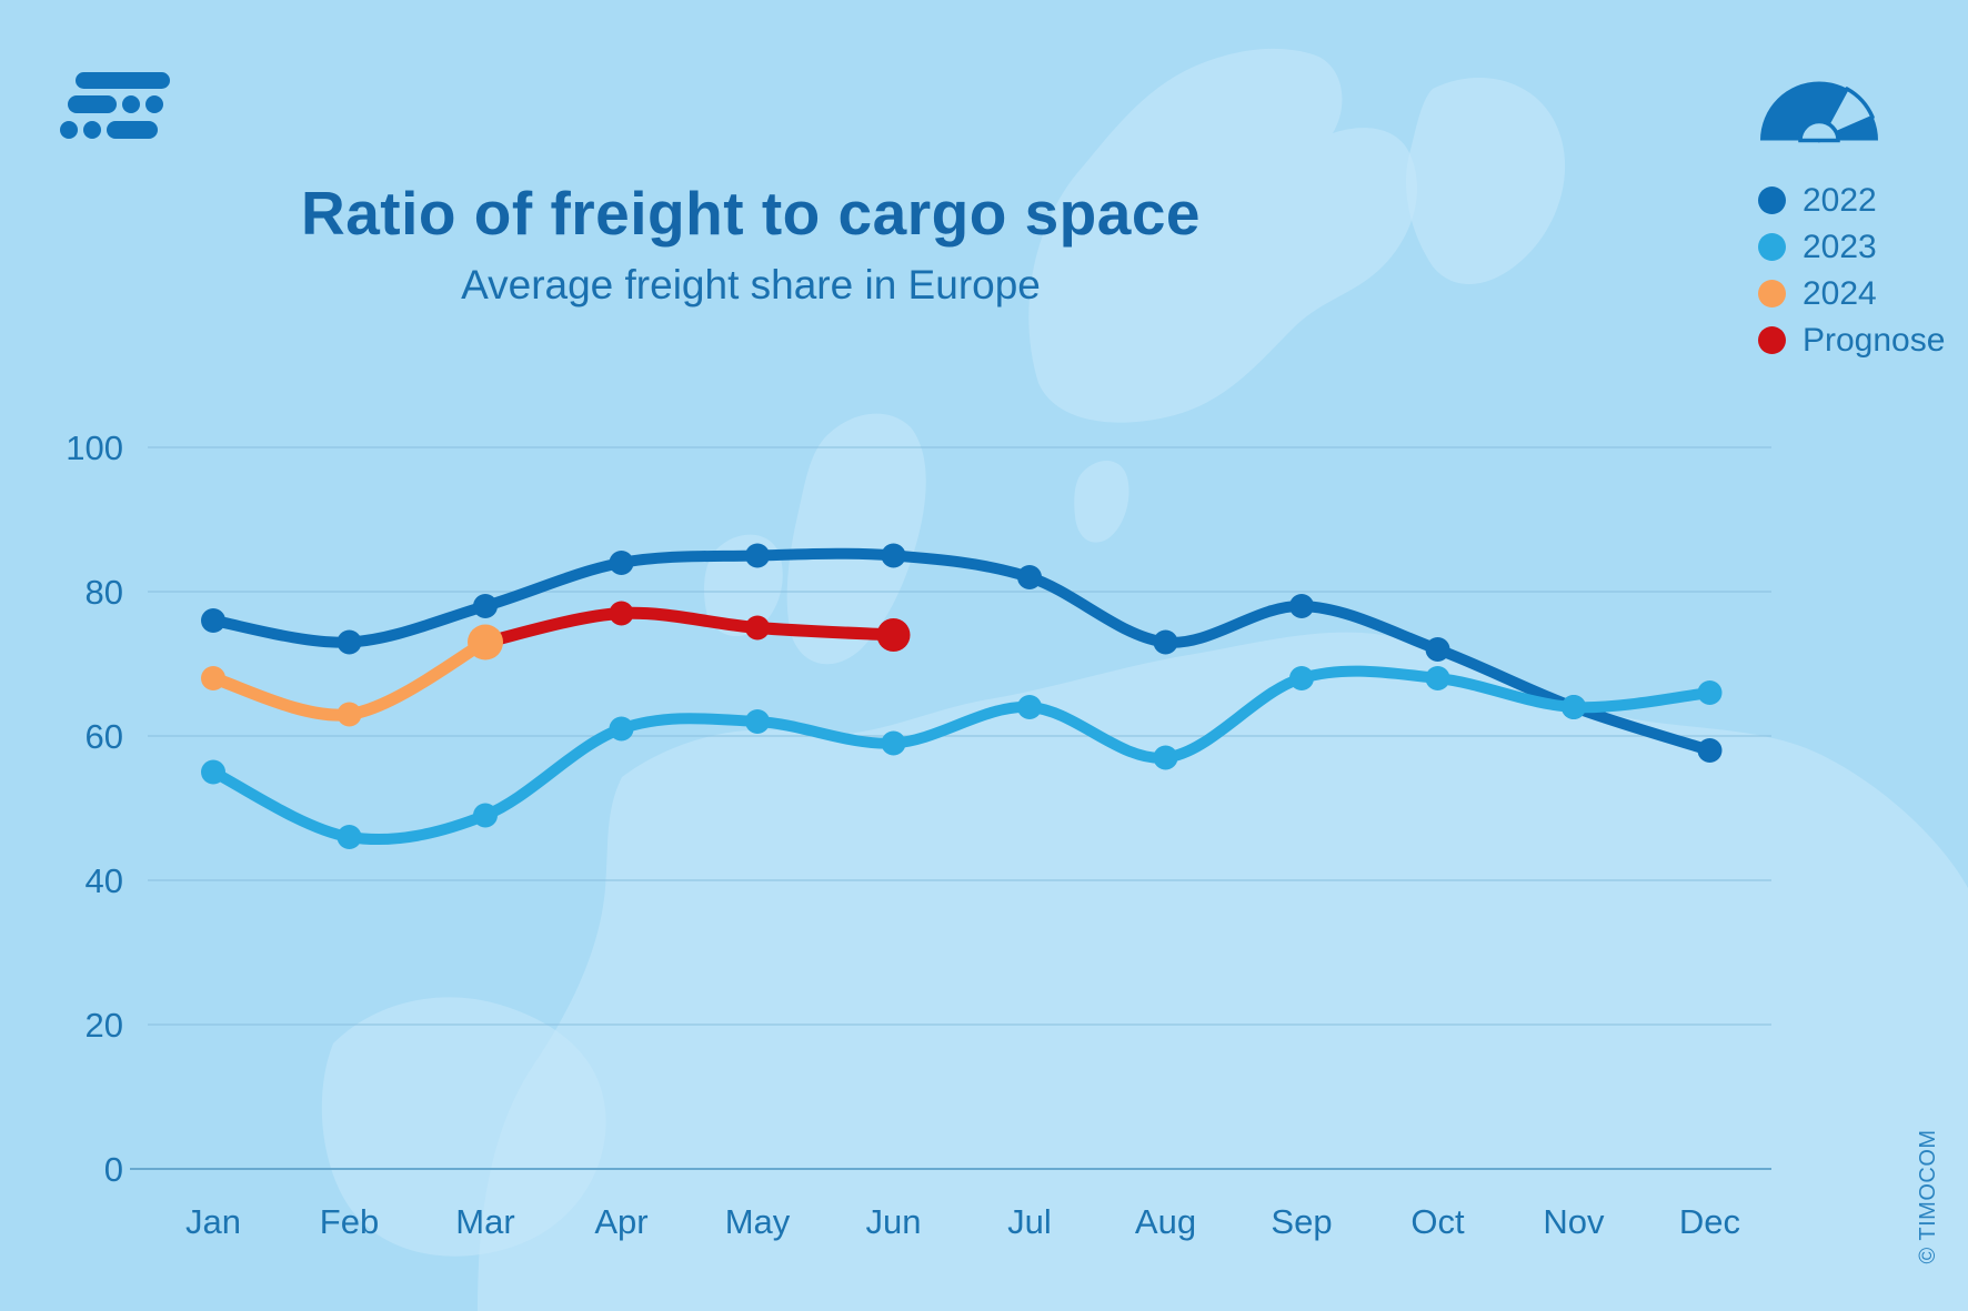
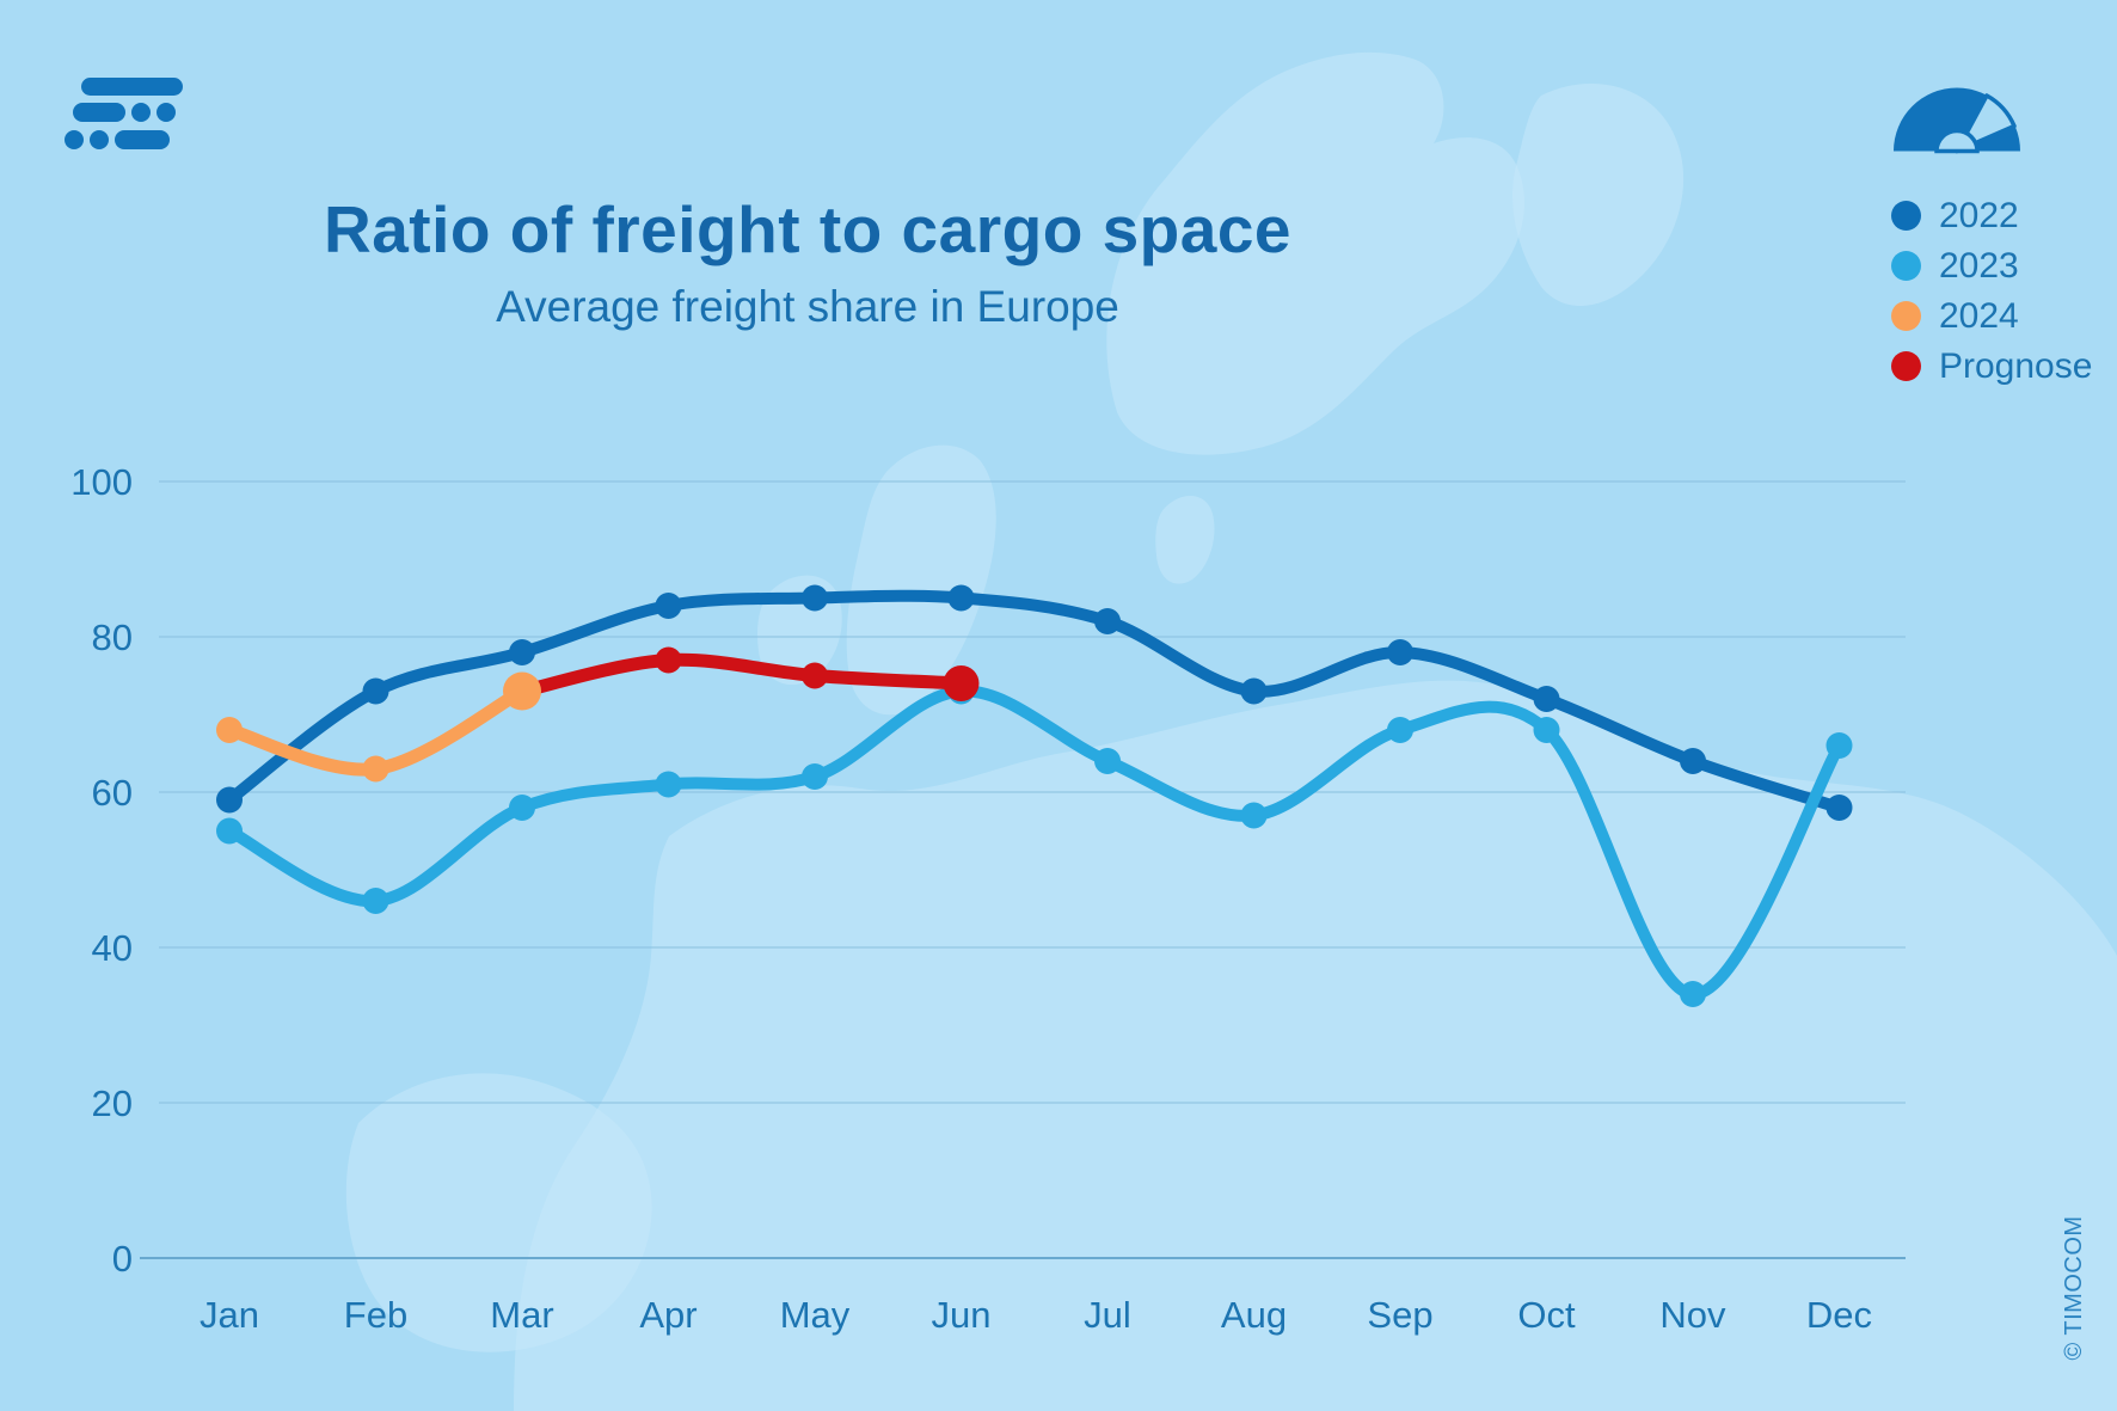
2022/Jan: 76 -> 59
2023/Mar: 49 -> 58
2023/Jun: 59 -> 73
2023/Nov: 64 -> 34
